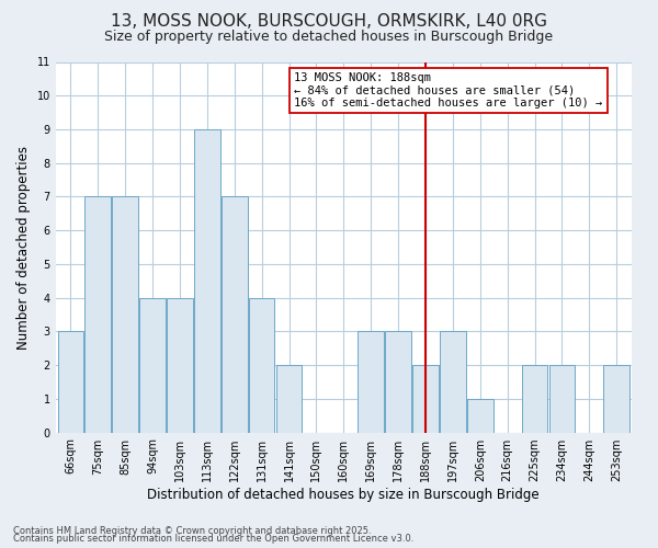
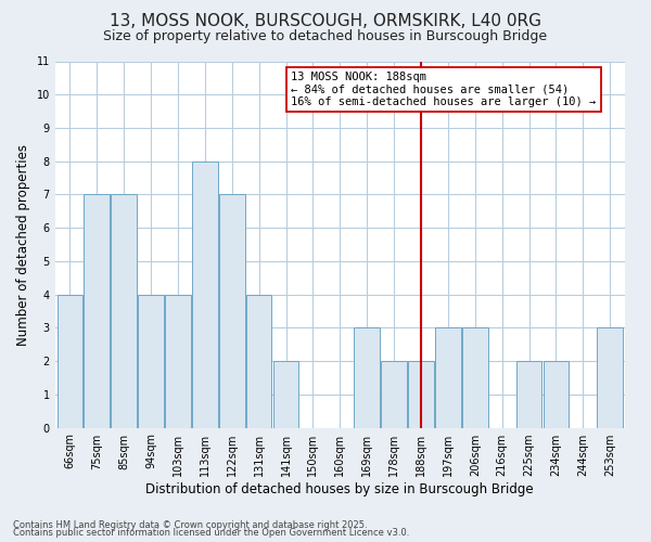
66sqm: 3 -> 4
113sqm: 9 -> 8
178sqm: 3 -> 2
206sqm: 1 -> 3
253sqm: 2 -> 3
